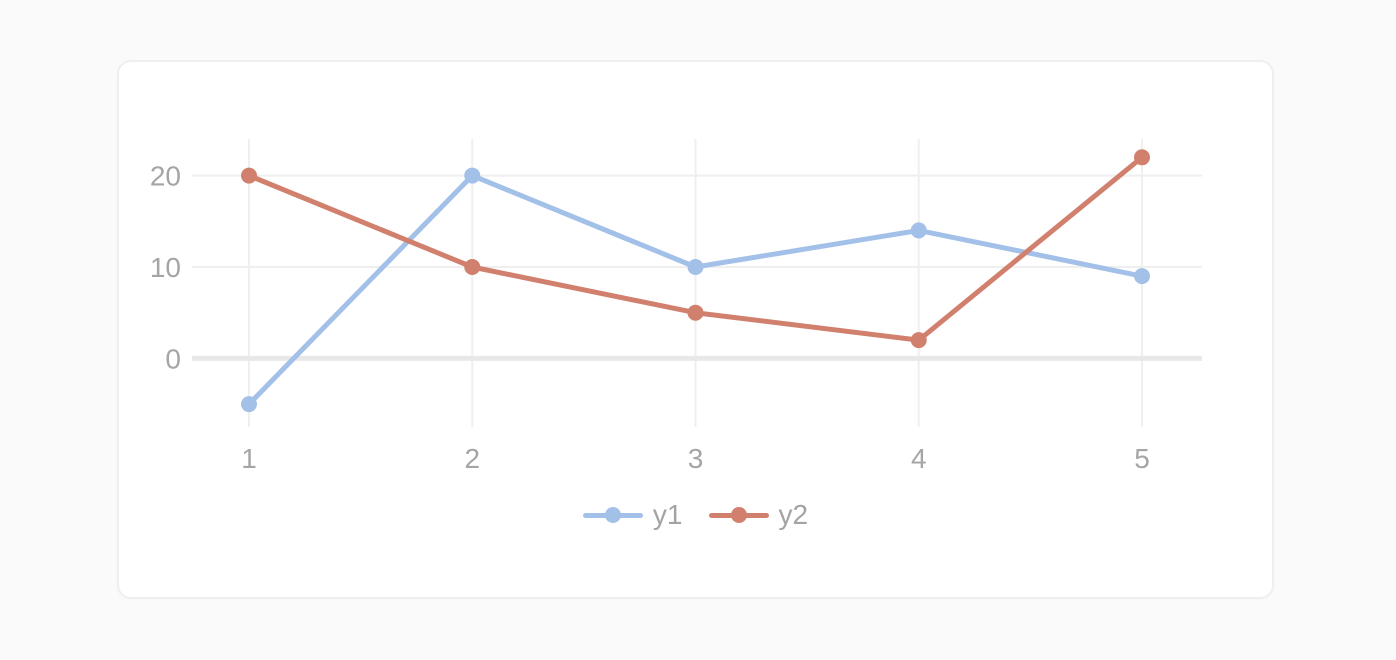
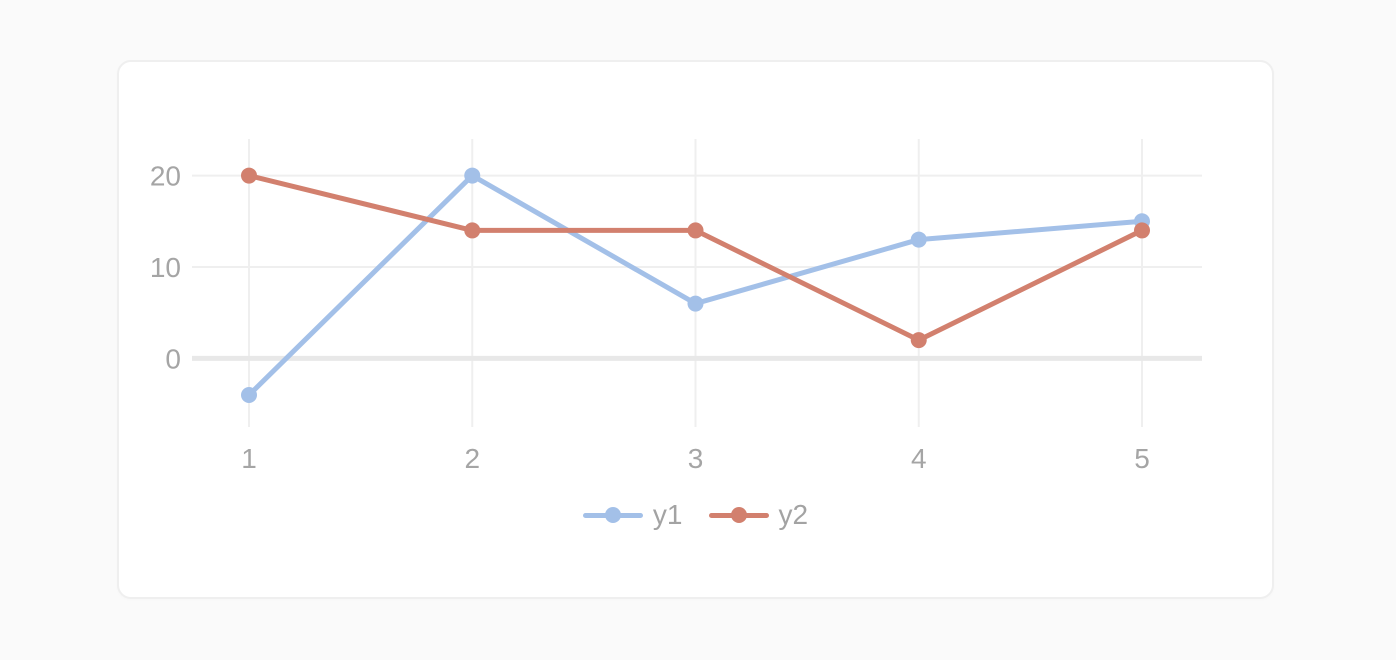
y1/1: -5 -> -4
y2/2: 10 -> 14
y1/3: 10 -> 6
y2/3: 5 -> 14
y1/4: 14 -> 13
y1/5: 9 -> 15
y2/5: 22 -> 14
